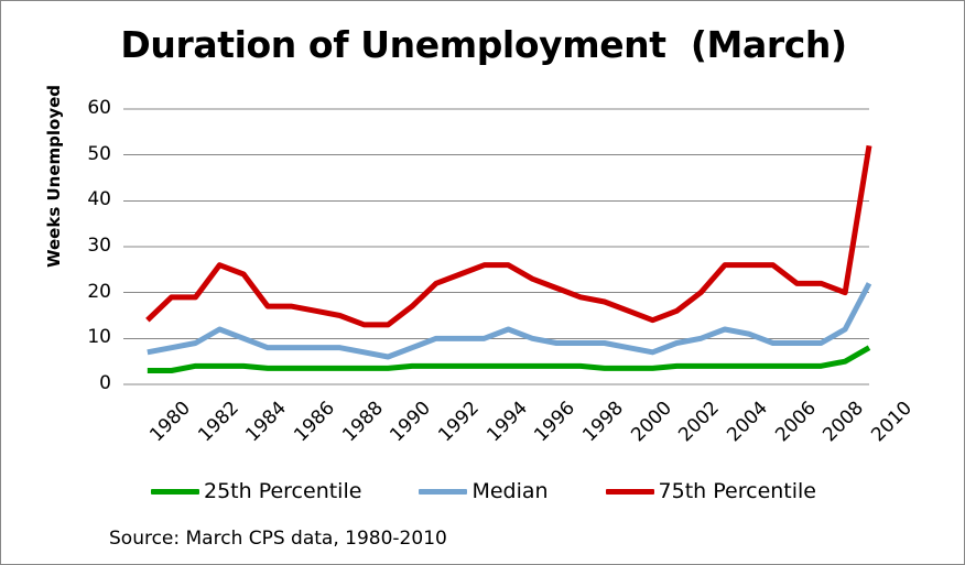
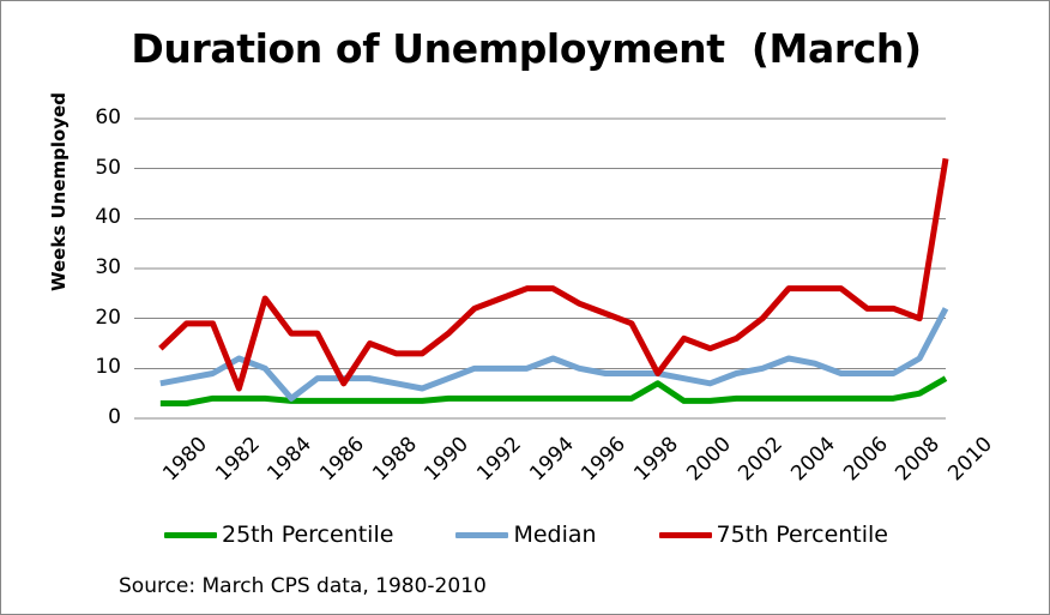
75th Percentile/1984: 26 -> 6
Median/1986: 8 -> 4
75th Percentile/1988: 16 -> 7
25th Percentile/2000: 4 -> 7
75th Percentile/2000: 18 -> 9
